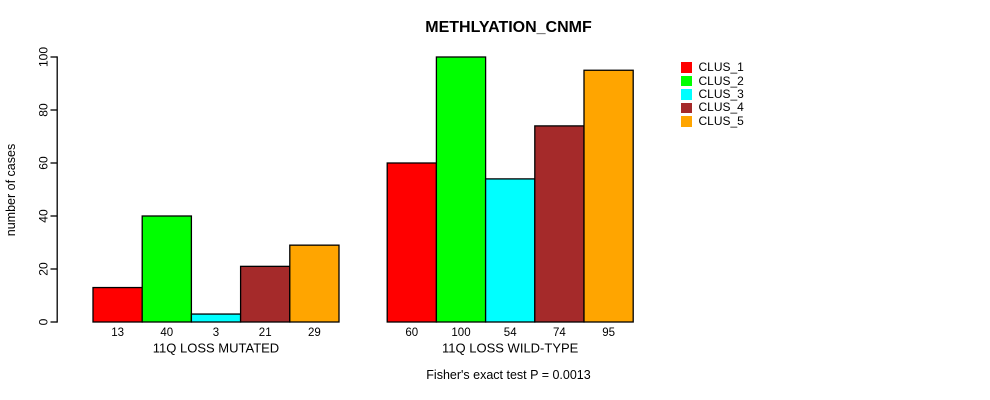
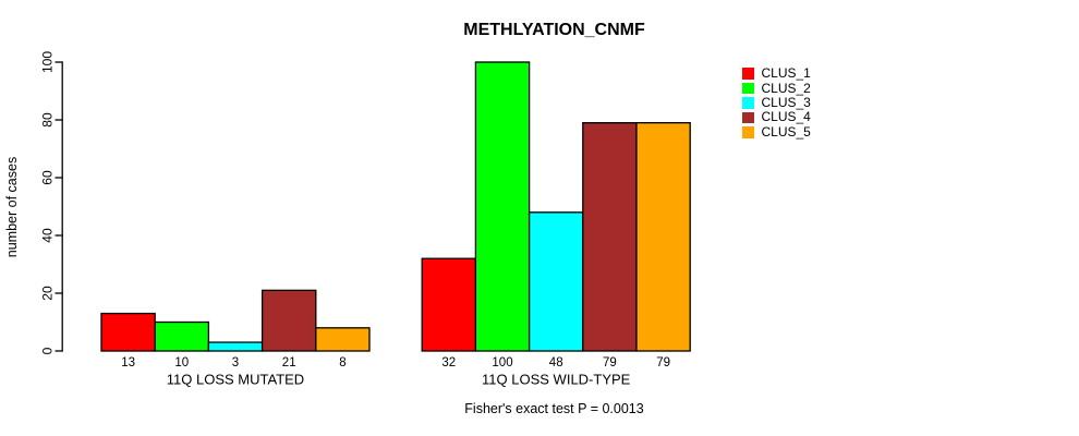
CLUS_2/11Q LOSS MUTATED: 40 -> 10
CLUS_5/11Q LOSS MUTATED: 29 -> 8
CLUS_1/11Q LOSS WILD-TYPE: 60 -> 32
CLUS_3/11Q LOSS WILD-TYPE: 54 -> 48
CLUS_4/11Q LOSS WILD-TYPE: 74 -> 79
CLUS_5/11Q LOSS WILD-TYPE: 95 -> 79
